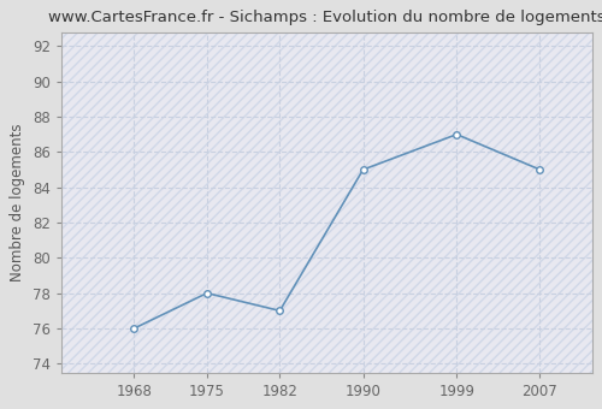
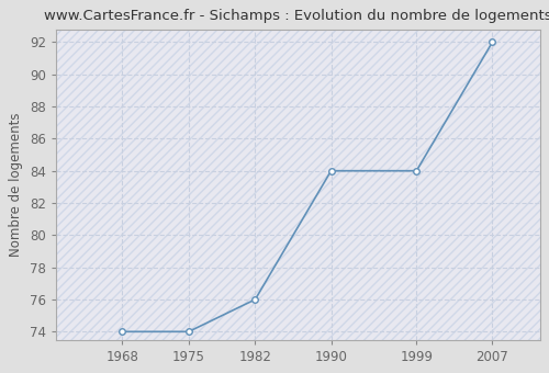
1968: 76 -> 74
1975: 78 -> 74
1982: 77 -> 76
1990: 85 -> 84
1999: 87 -> 84
2007: 85 -> 92
